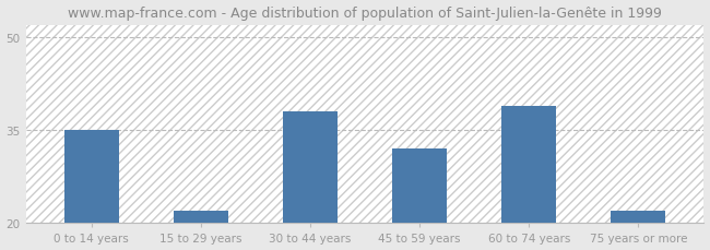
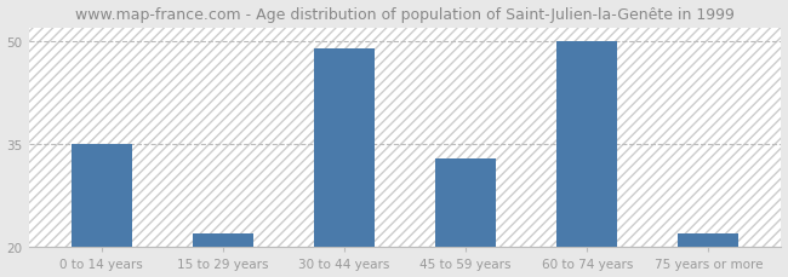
30 to 44 years: 38 -> 49
45 to 59 years: 32 -> 33
60 to 74 years: 39 -> 50
